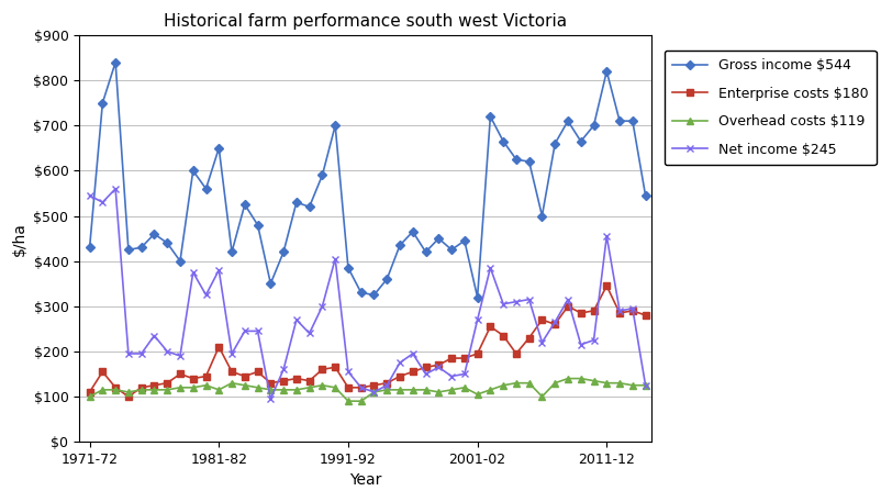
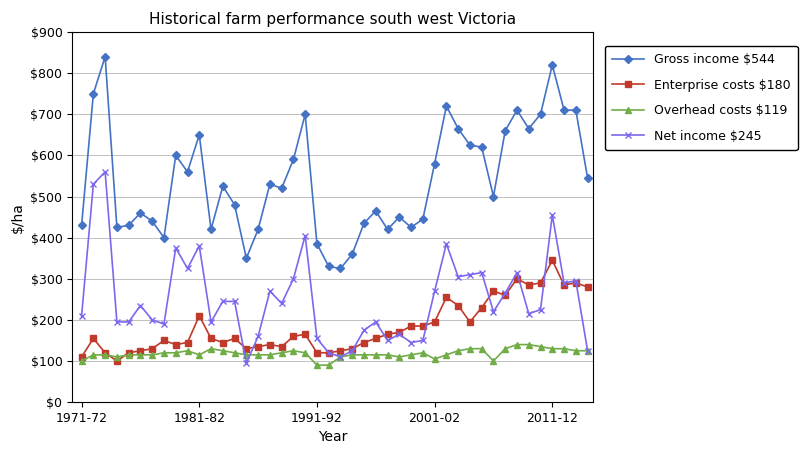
Net income $245/1971-72: $545 -> $210
Gross income $544/2001-02: $320 -> $580
